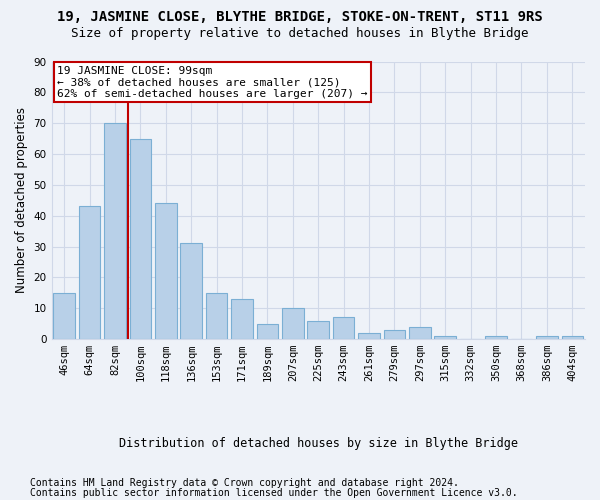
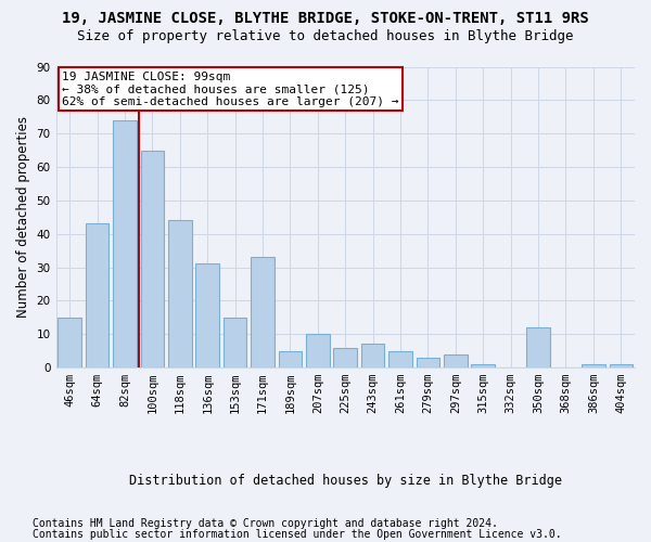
82sqm: 70 -> 74
171sqm: 13 -> 33
261sqm: 2 -> 5
350sqm: 1 -> 12
